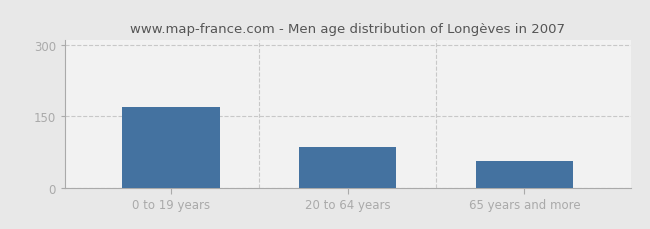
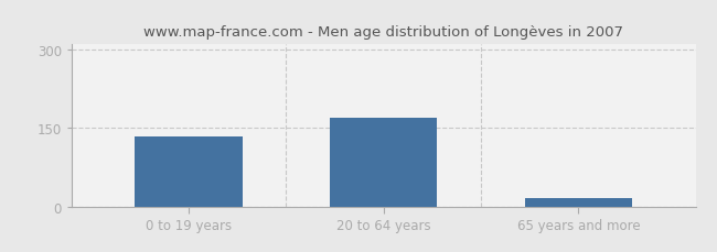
0 to 19 years: 170 -> 133
20 to 64 years: 85 -> 170
65 years and more: 55 -> 17
